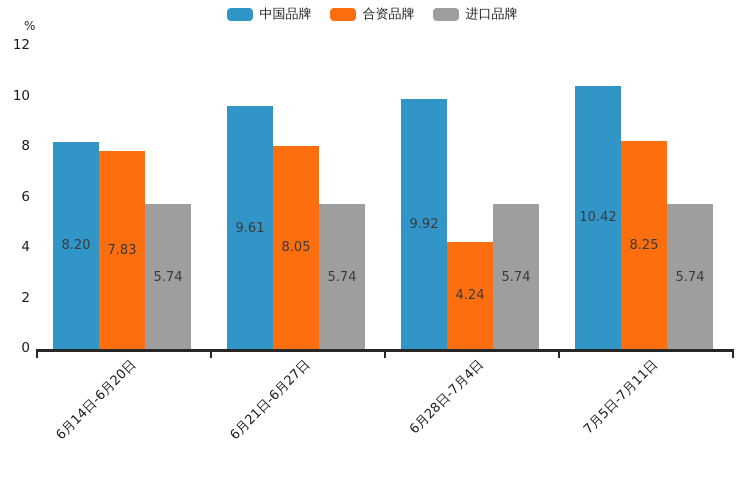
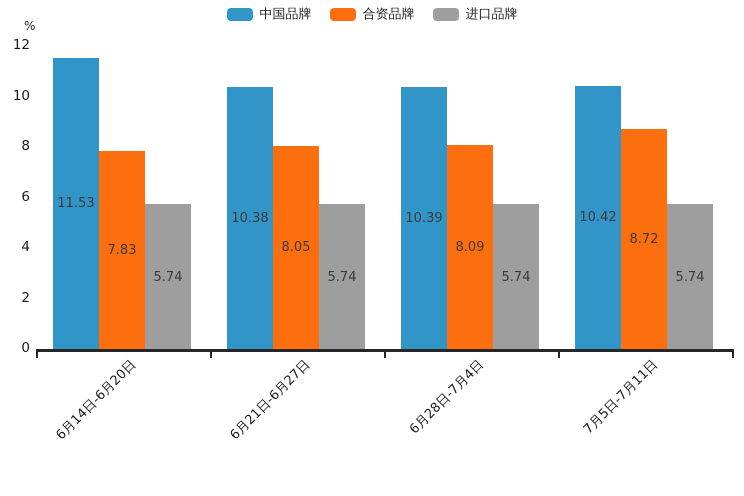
中国品牌/6月14日-6月20日: 8.20 -> 11.53
中国品牌/6月21日-6月27日: 9.61 -> 10.38
中国品牌/6月28日-7月4日: 9.92 -> 10.39
合资品牌/6月28日-7月4日: 4.24 -> 8.09
合资品牌/7月5日-7月11日: 8.25 -> 8.72
